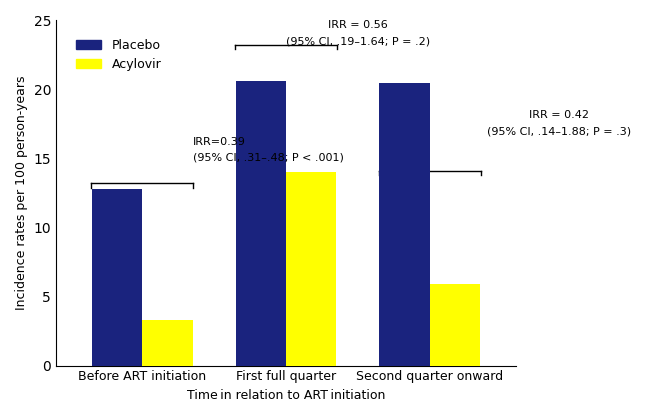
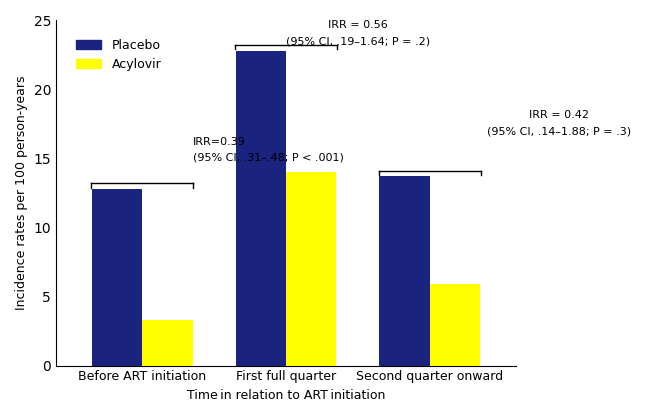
Placebo/First full quarter: 20.6 -> 22.8
Placebo/Second quarter onward: 20.5 -> 13.7
